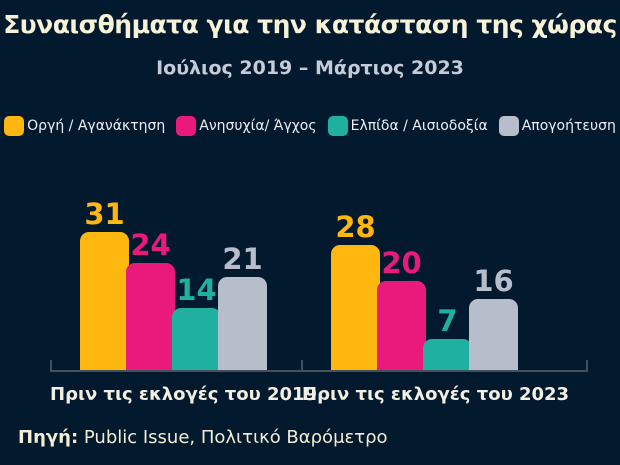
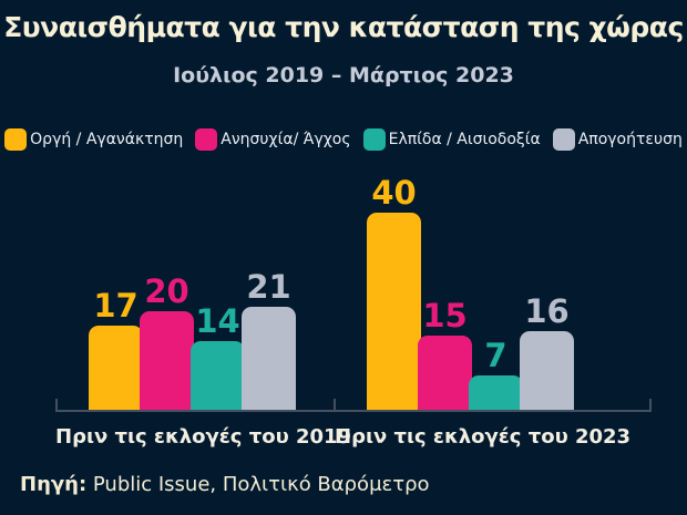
Οργή / Αγανάκτηση/Πριν τις εκλογές του 2019: 31 -> 17
Ανησυχία/ Άγχος/Πριν τις εκλογές του 2019: 24 -> 20
Οργή / Αγανάκτηση/Πριν τις εκλογές του 2023: 28 -> 40
Ανησυχία/ Άγχος/Πριν τις εκλογές του 2023: 20 -> 15
